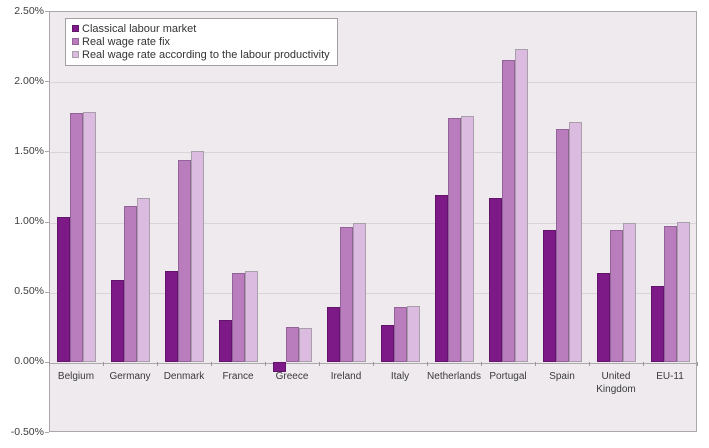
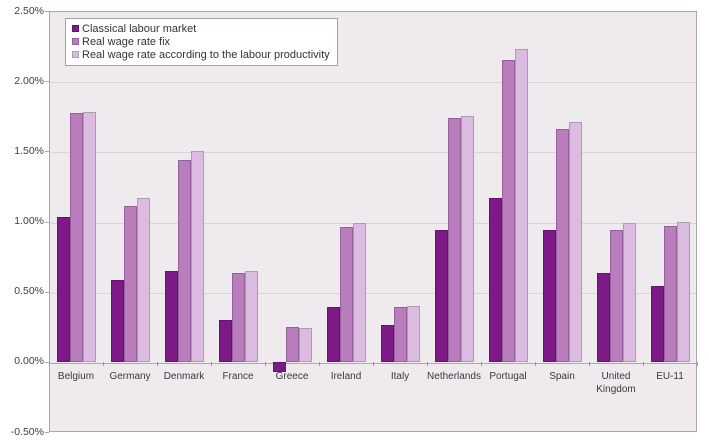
Classical labour market/Netherlands: 1.19% -> 0.94%
